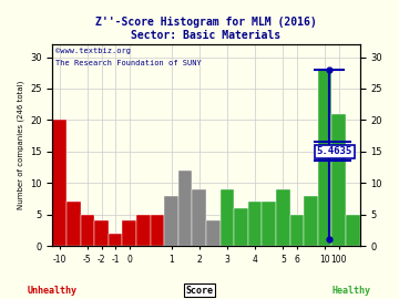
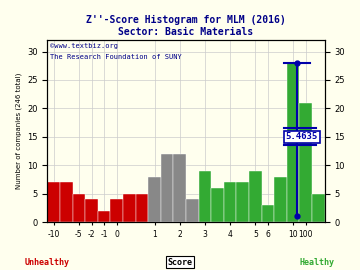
-10: 20 -> 7
2: 9 -> 12
6: 5 -> 3
